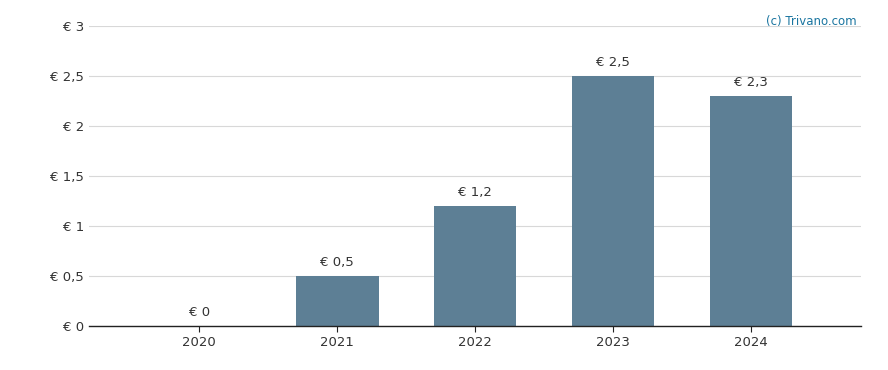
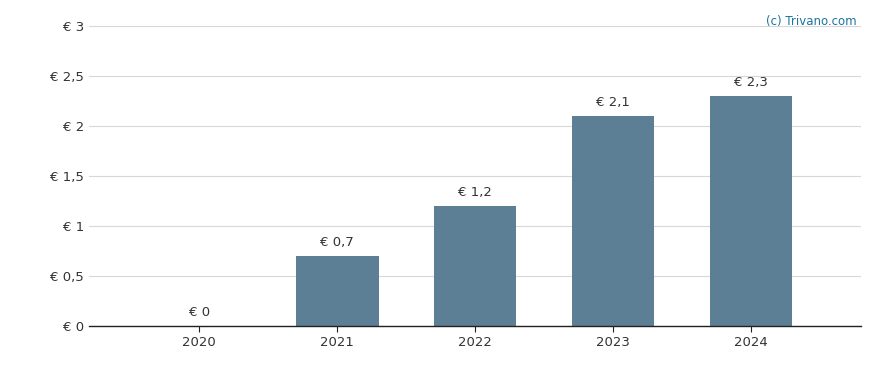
2021: 0,5 -> 0,7
2023: 2,5 -> 2,1
